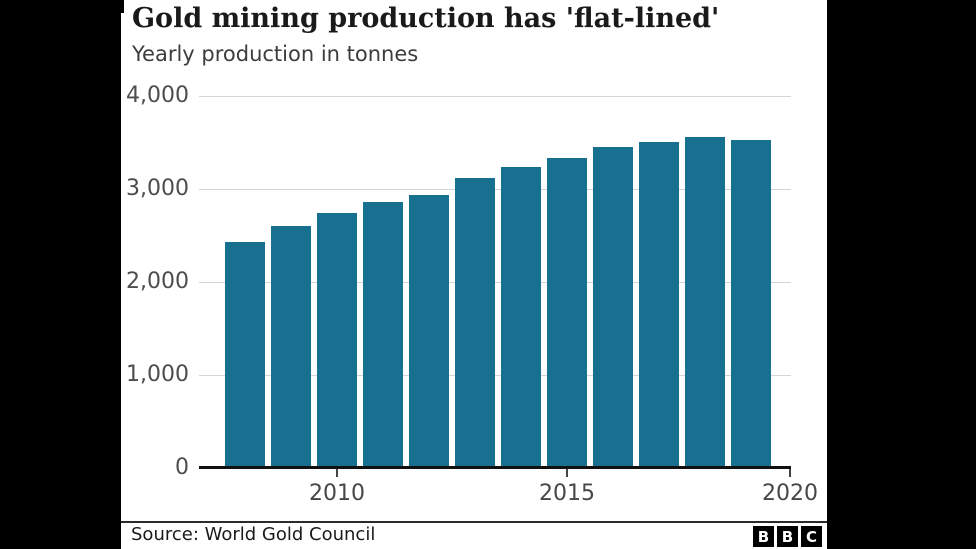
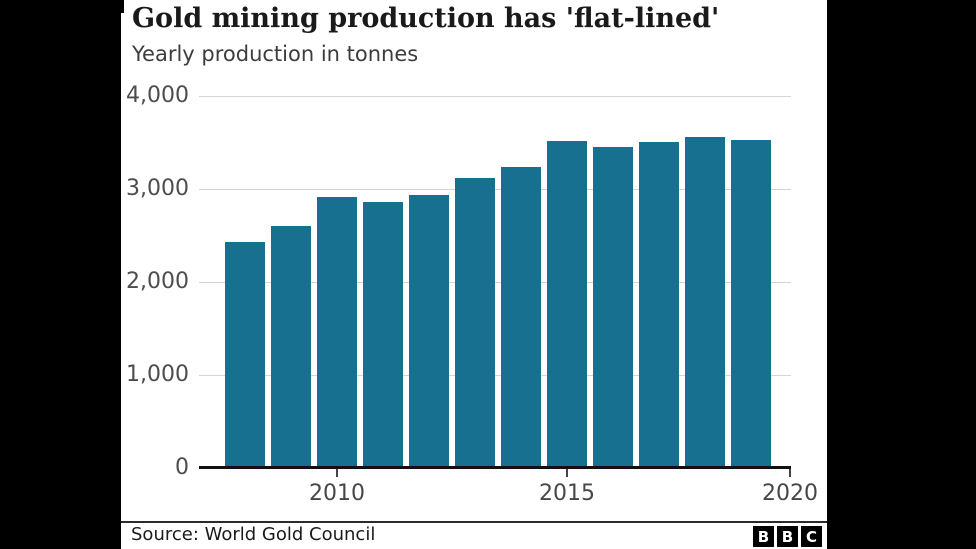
2010: 2700 -> 2900
2015: 3300 -> 3500
